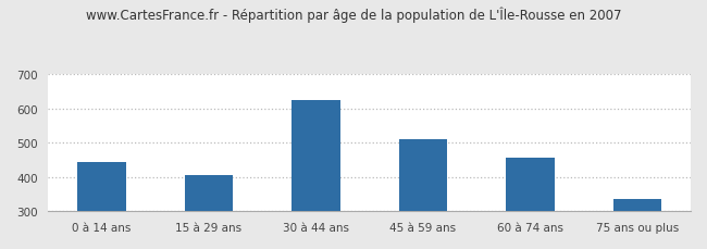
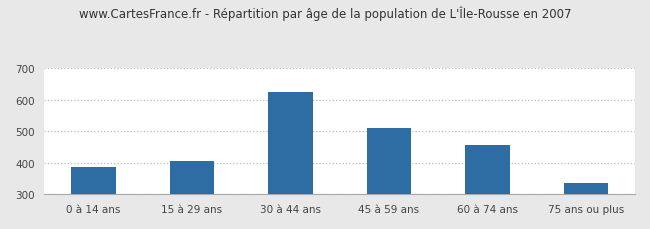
0 à 14 ans: 443 -> 385
